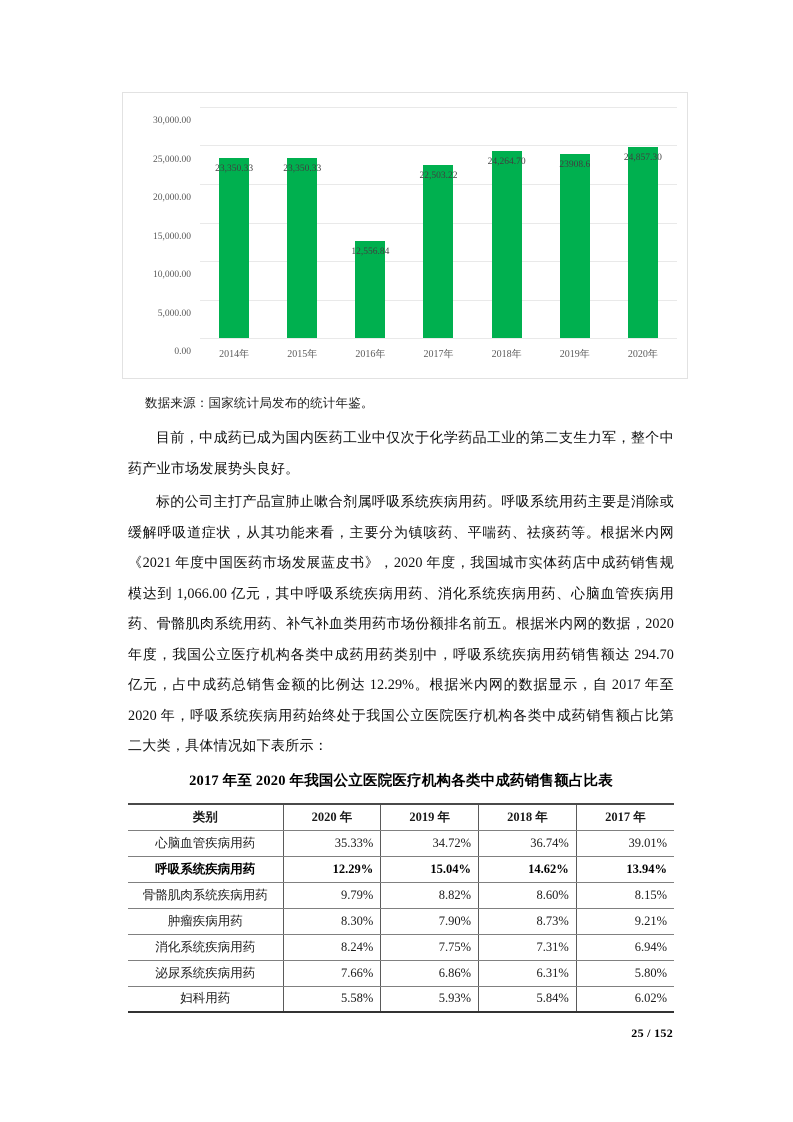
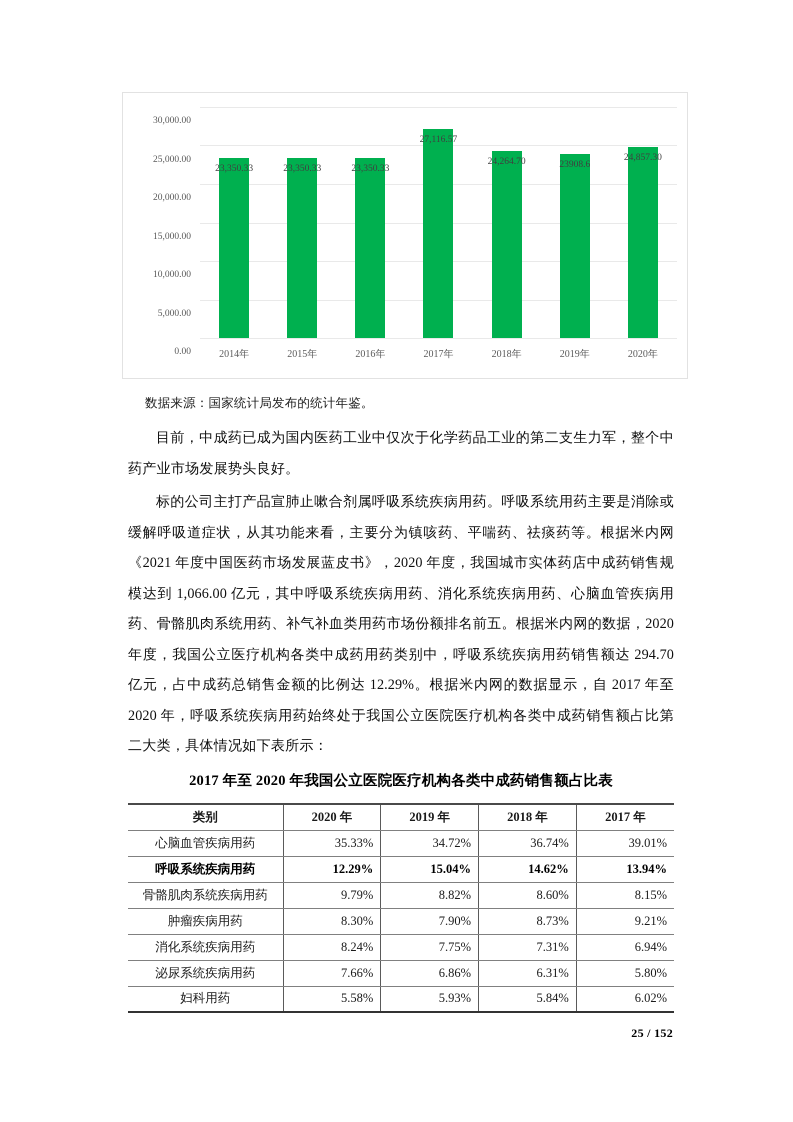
2016年: 12,556.84 -> 23,350.33
2017年: 22,503.22 -> 27,116.57
